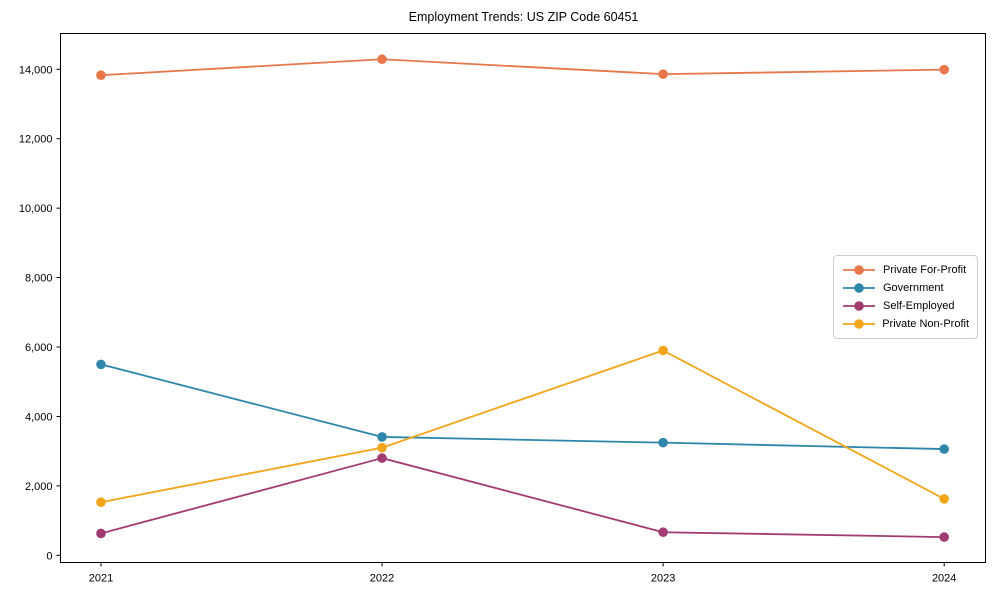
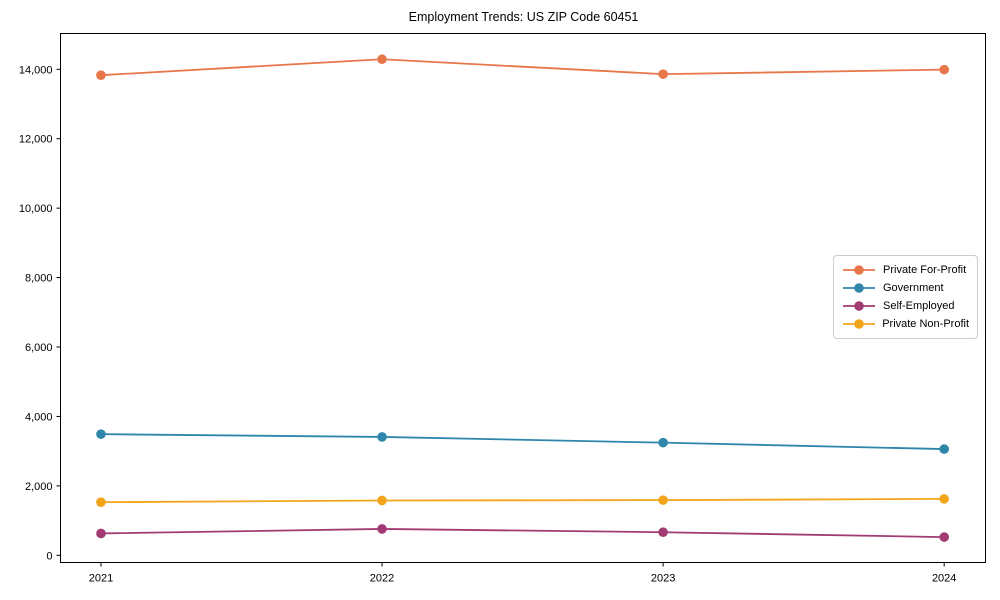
Government/2021: 5500 -> 3500
Self-Employed/2022: 2800 -> 800
Private Non-Profit/2022: 3100 -> 1600
Private Non-Profit/2023: 5900 -> 1600
